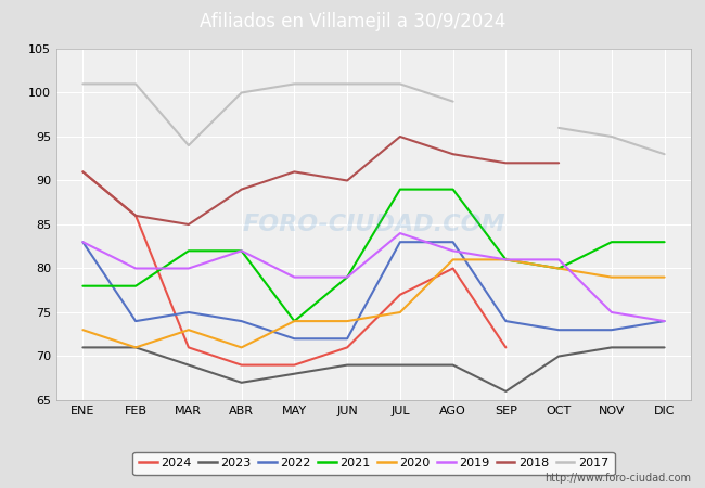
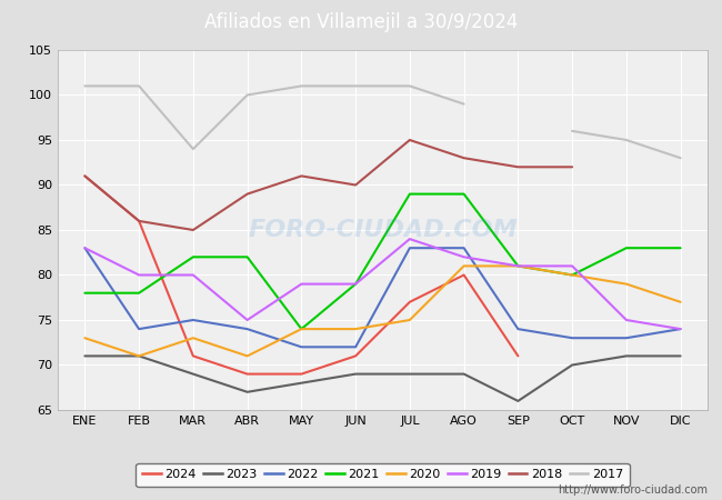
2019/ABR: 82 -> 75
2020/DIC: 79 -> 77
